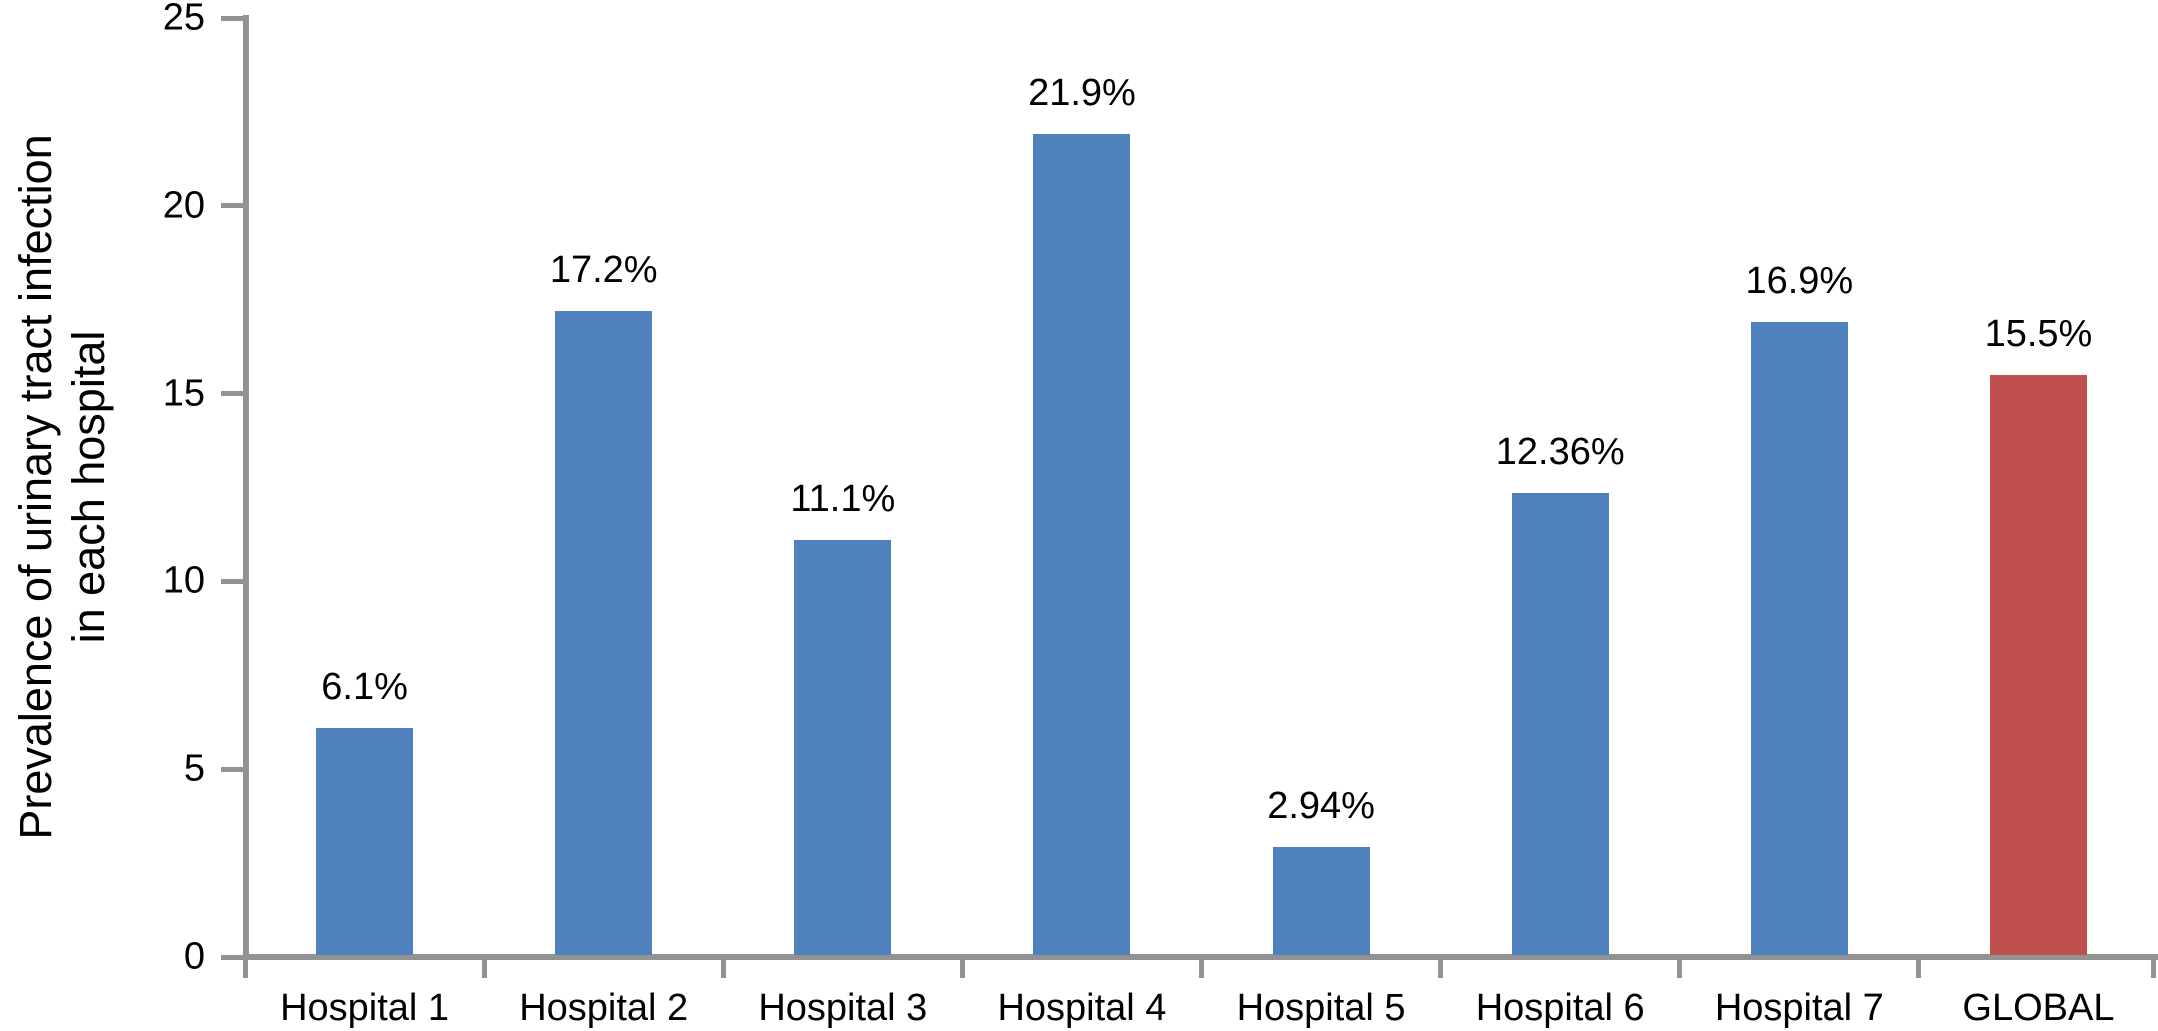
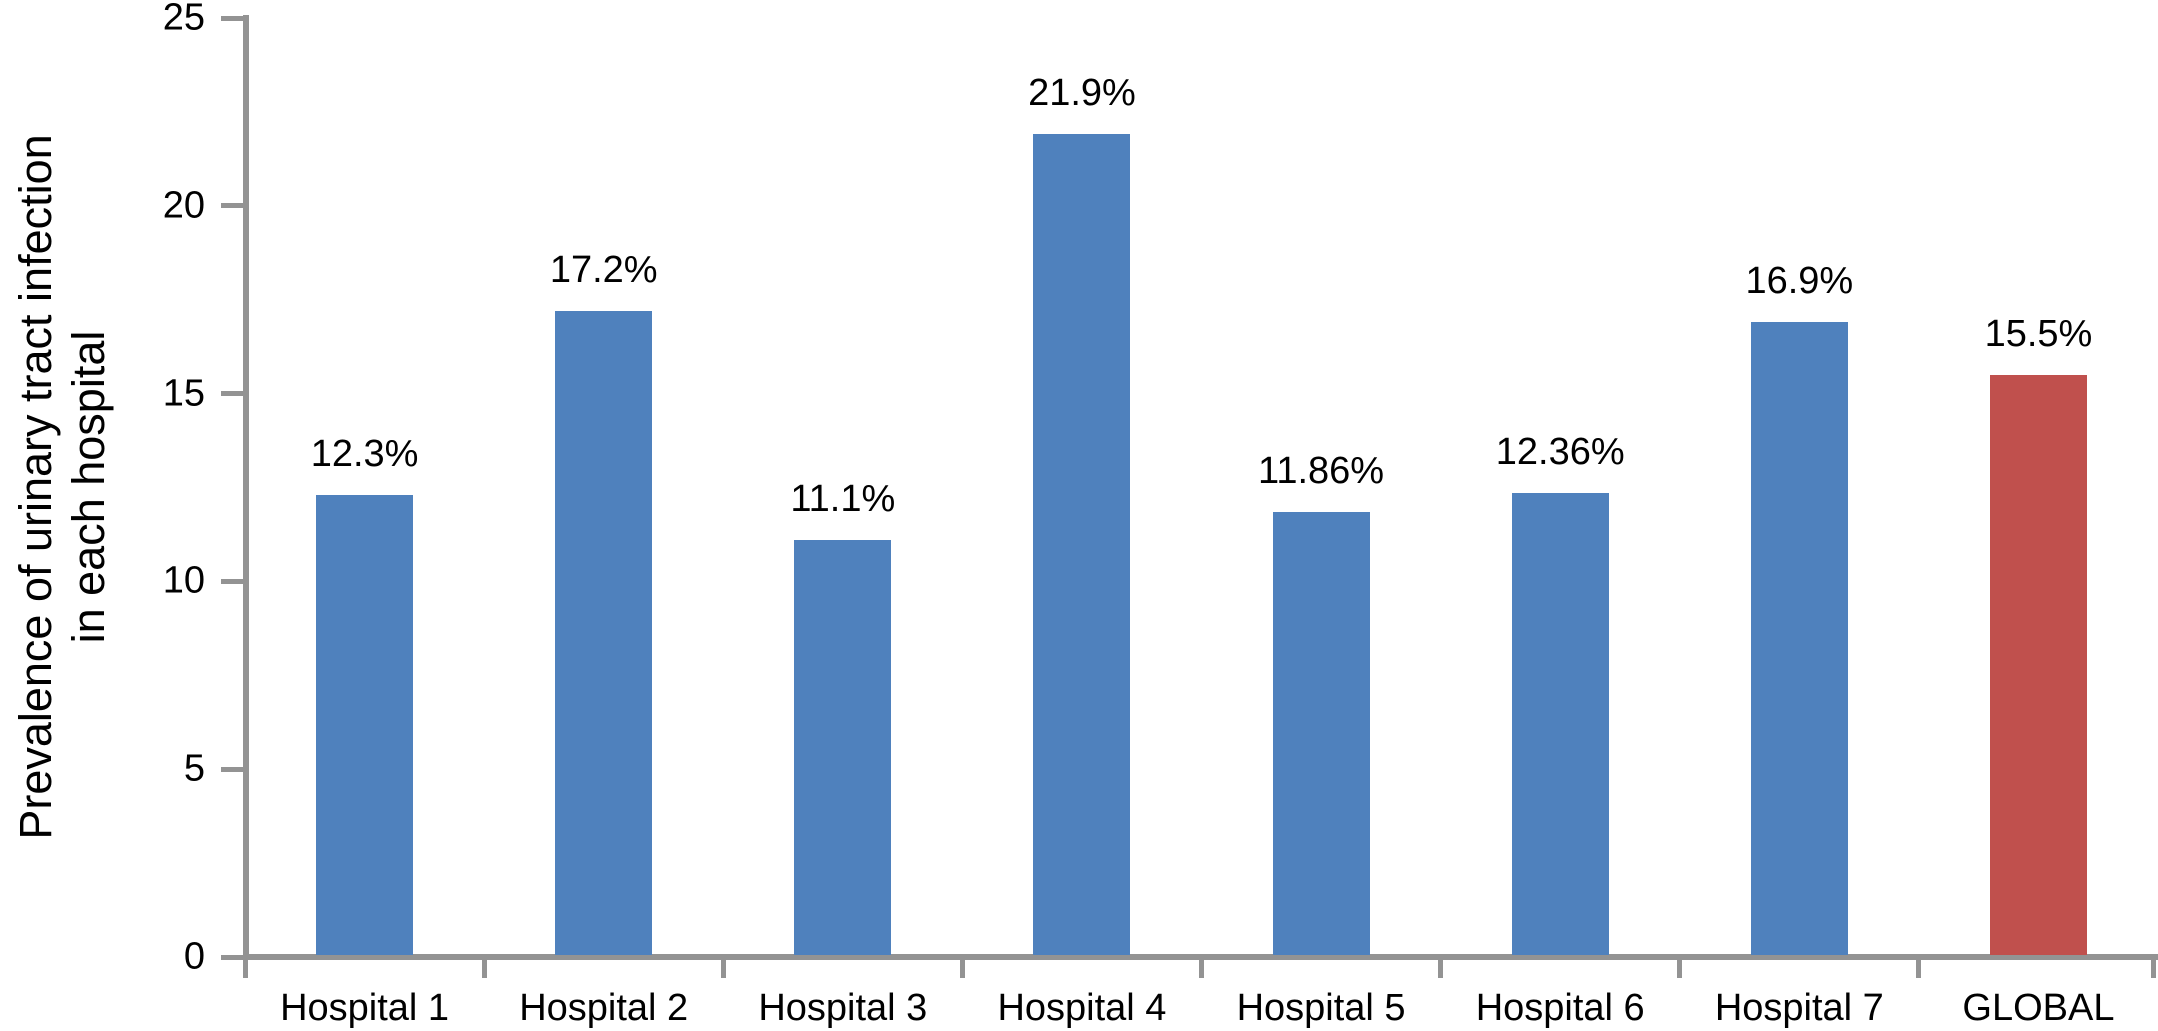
Hospital 1: 6.1% -> 12.3%
Hospital 5: 2.94% -> 11.86%
